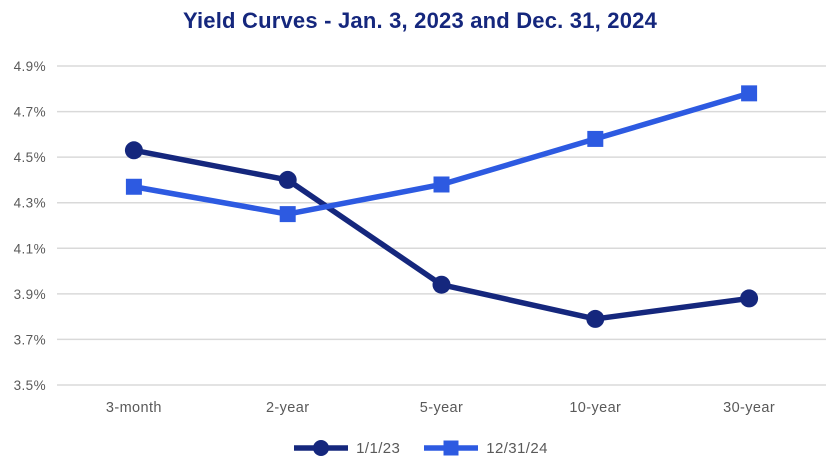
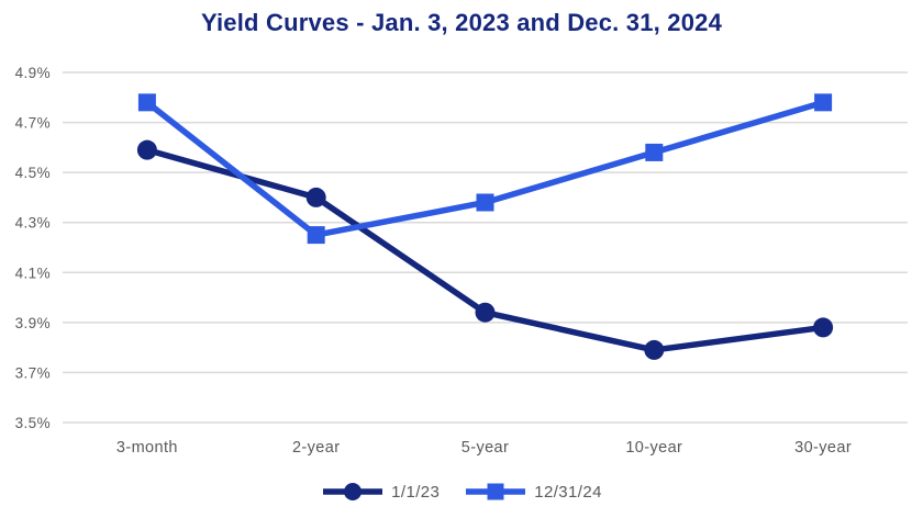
1/1/23/3-month: 4.53% -> 4.59%
12/31/24/3-month: 4.37% -> 4.78%
